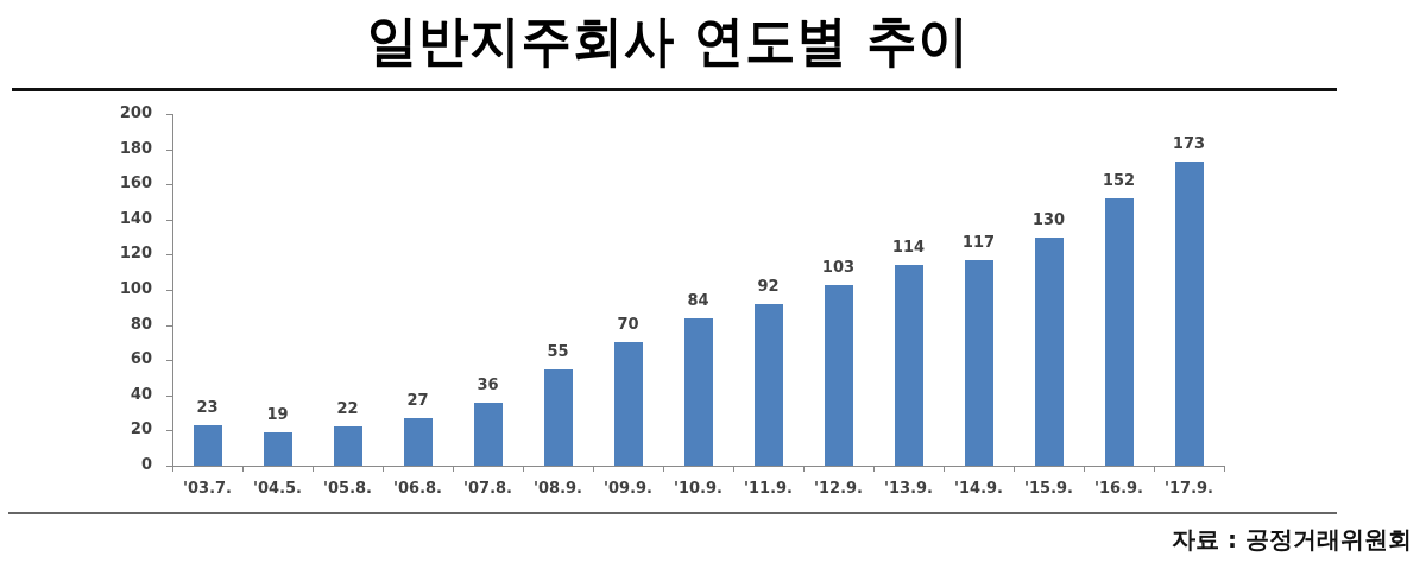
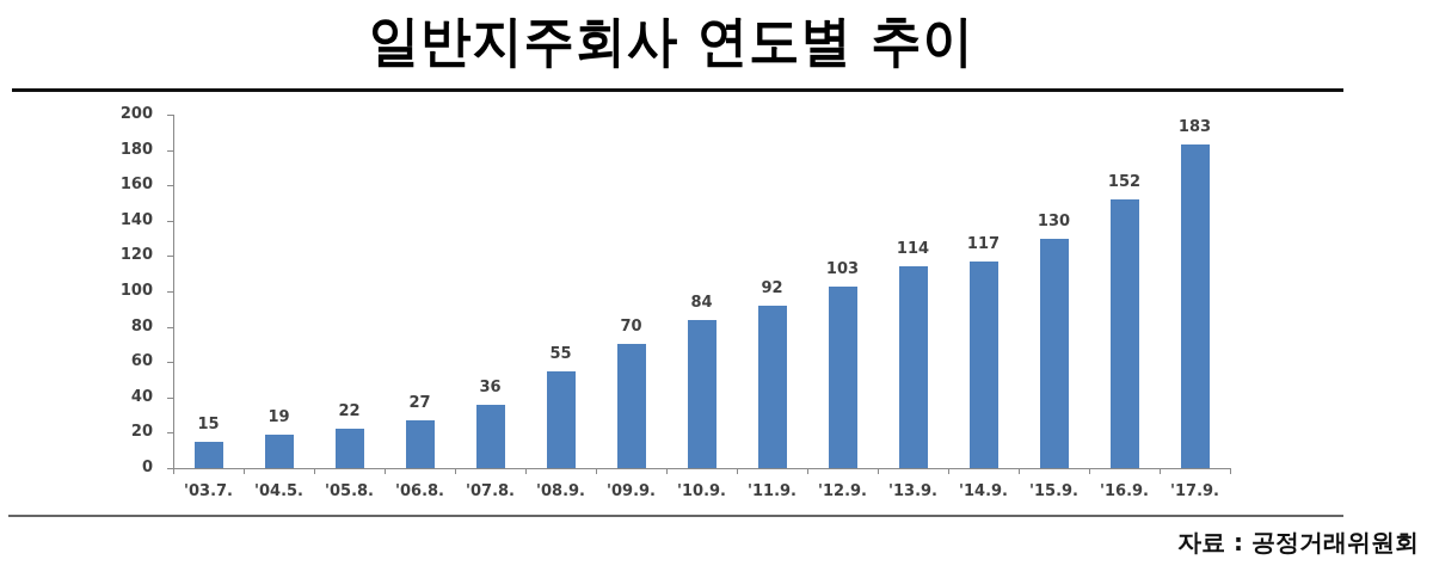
'03.7.: 23 -> 15
'17.9.: 173 -> 183
